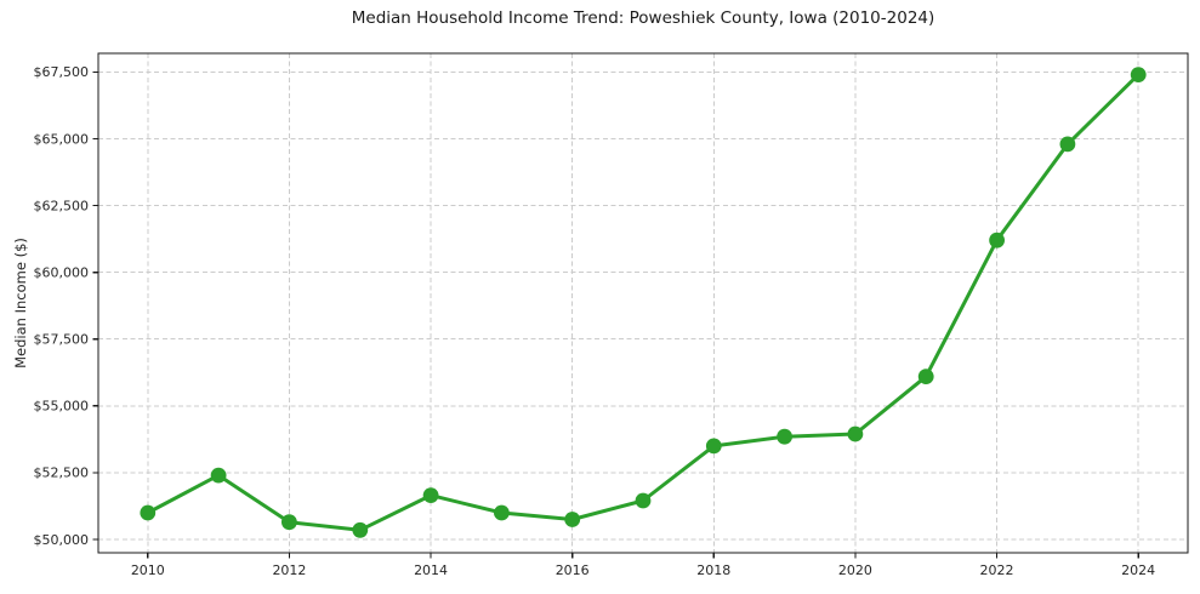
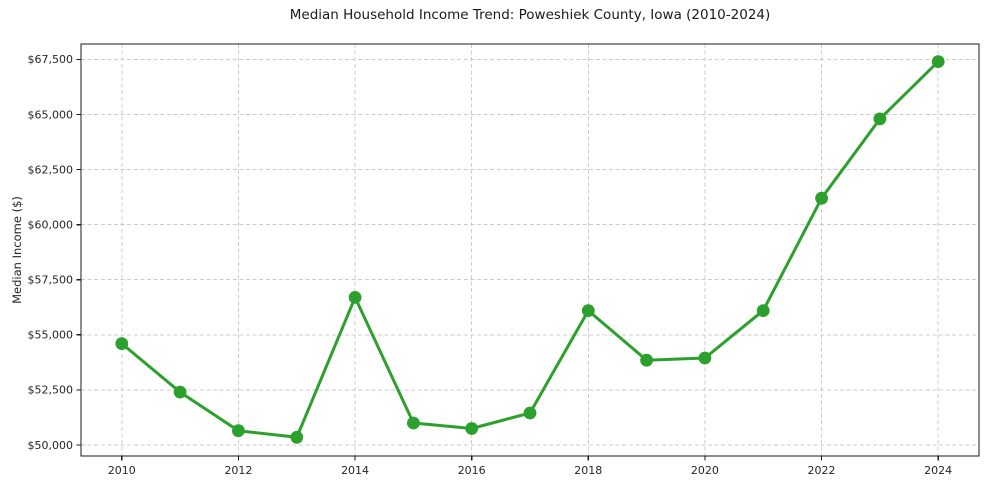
2010: $51000 -> $54600
2014: $51600 -> $56700
2018: $53500 -> $56100
